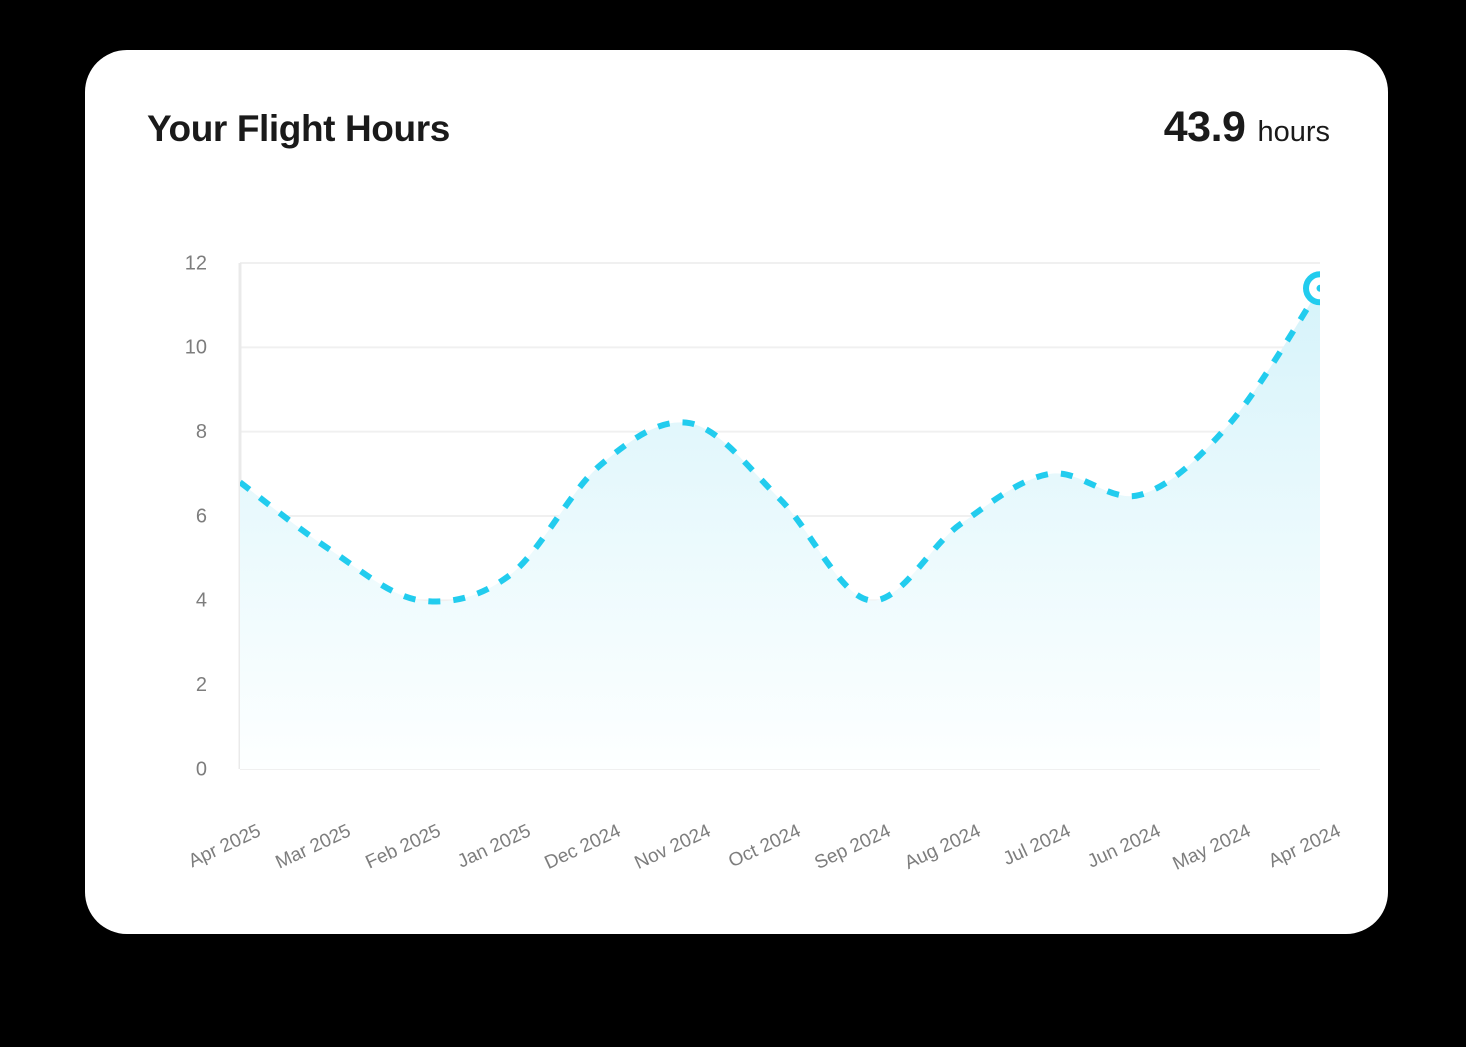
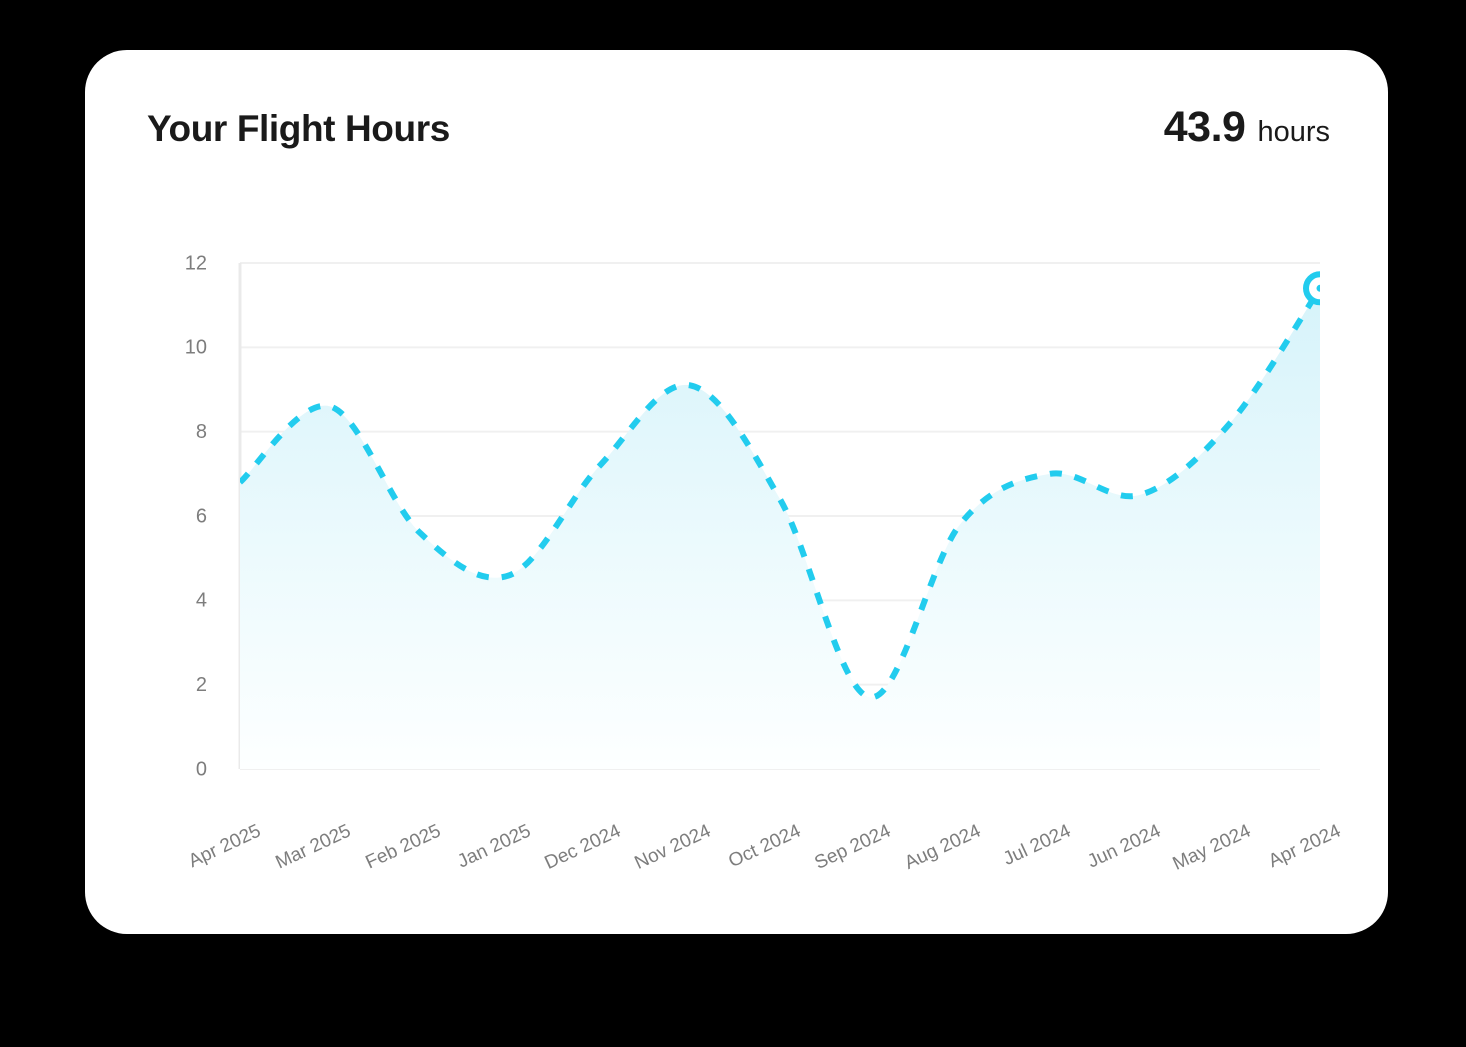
Mar 2025: 5.2 -> 8.6
Feb 2025: 4.0 -> 5.6
Nov 2024: 8.2 -> 9.1
Sep 2024: 4.0 -> 1.7
